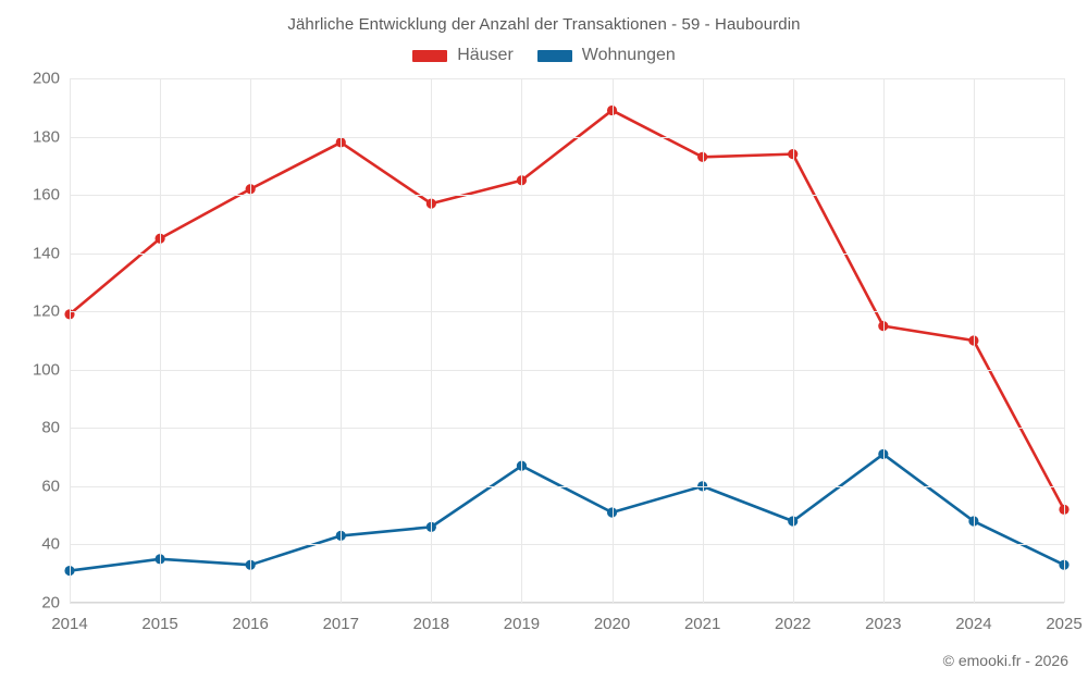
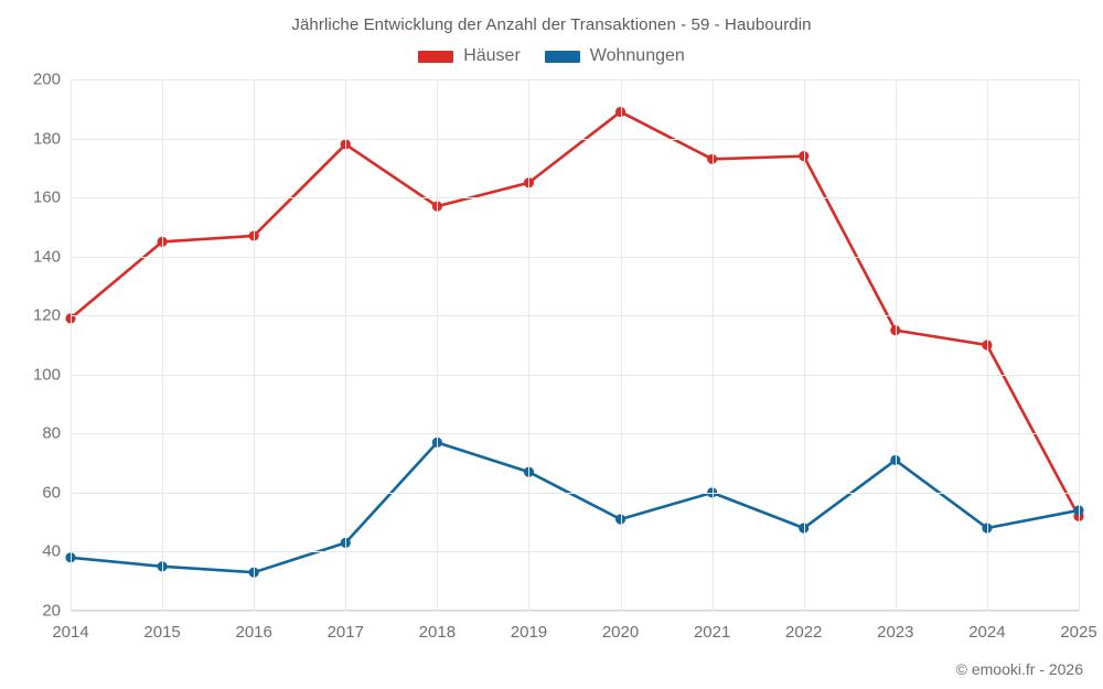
Wohnungen/2014: 31 -> 38
Häuser/2016: 162 -> 147
Wohnungen/2018: 46 -> 77
Wohnungen/2025: 33 -> 54
